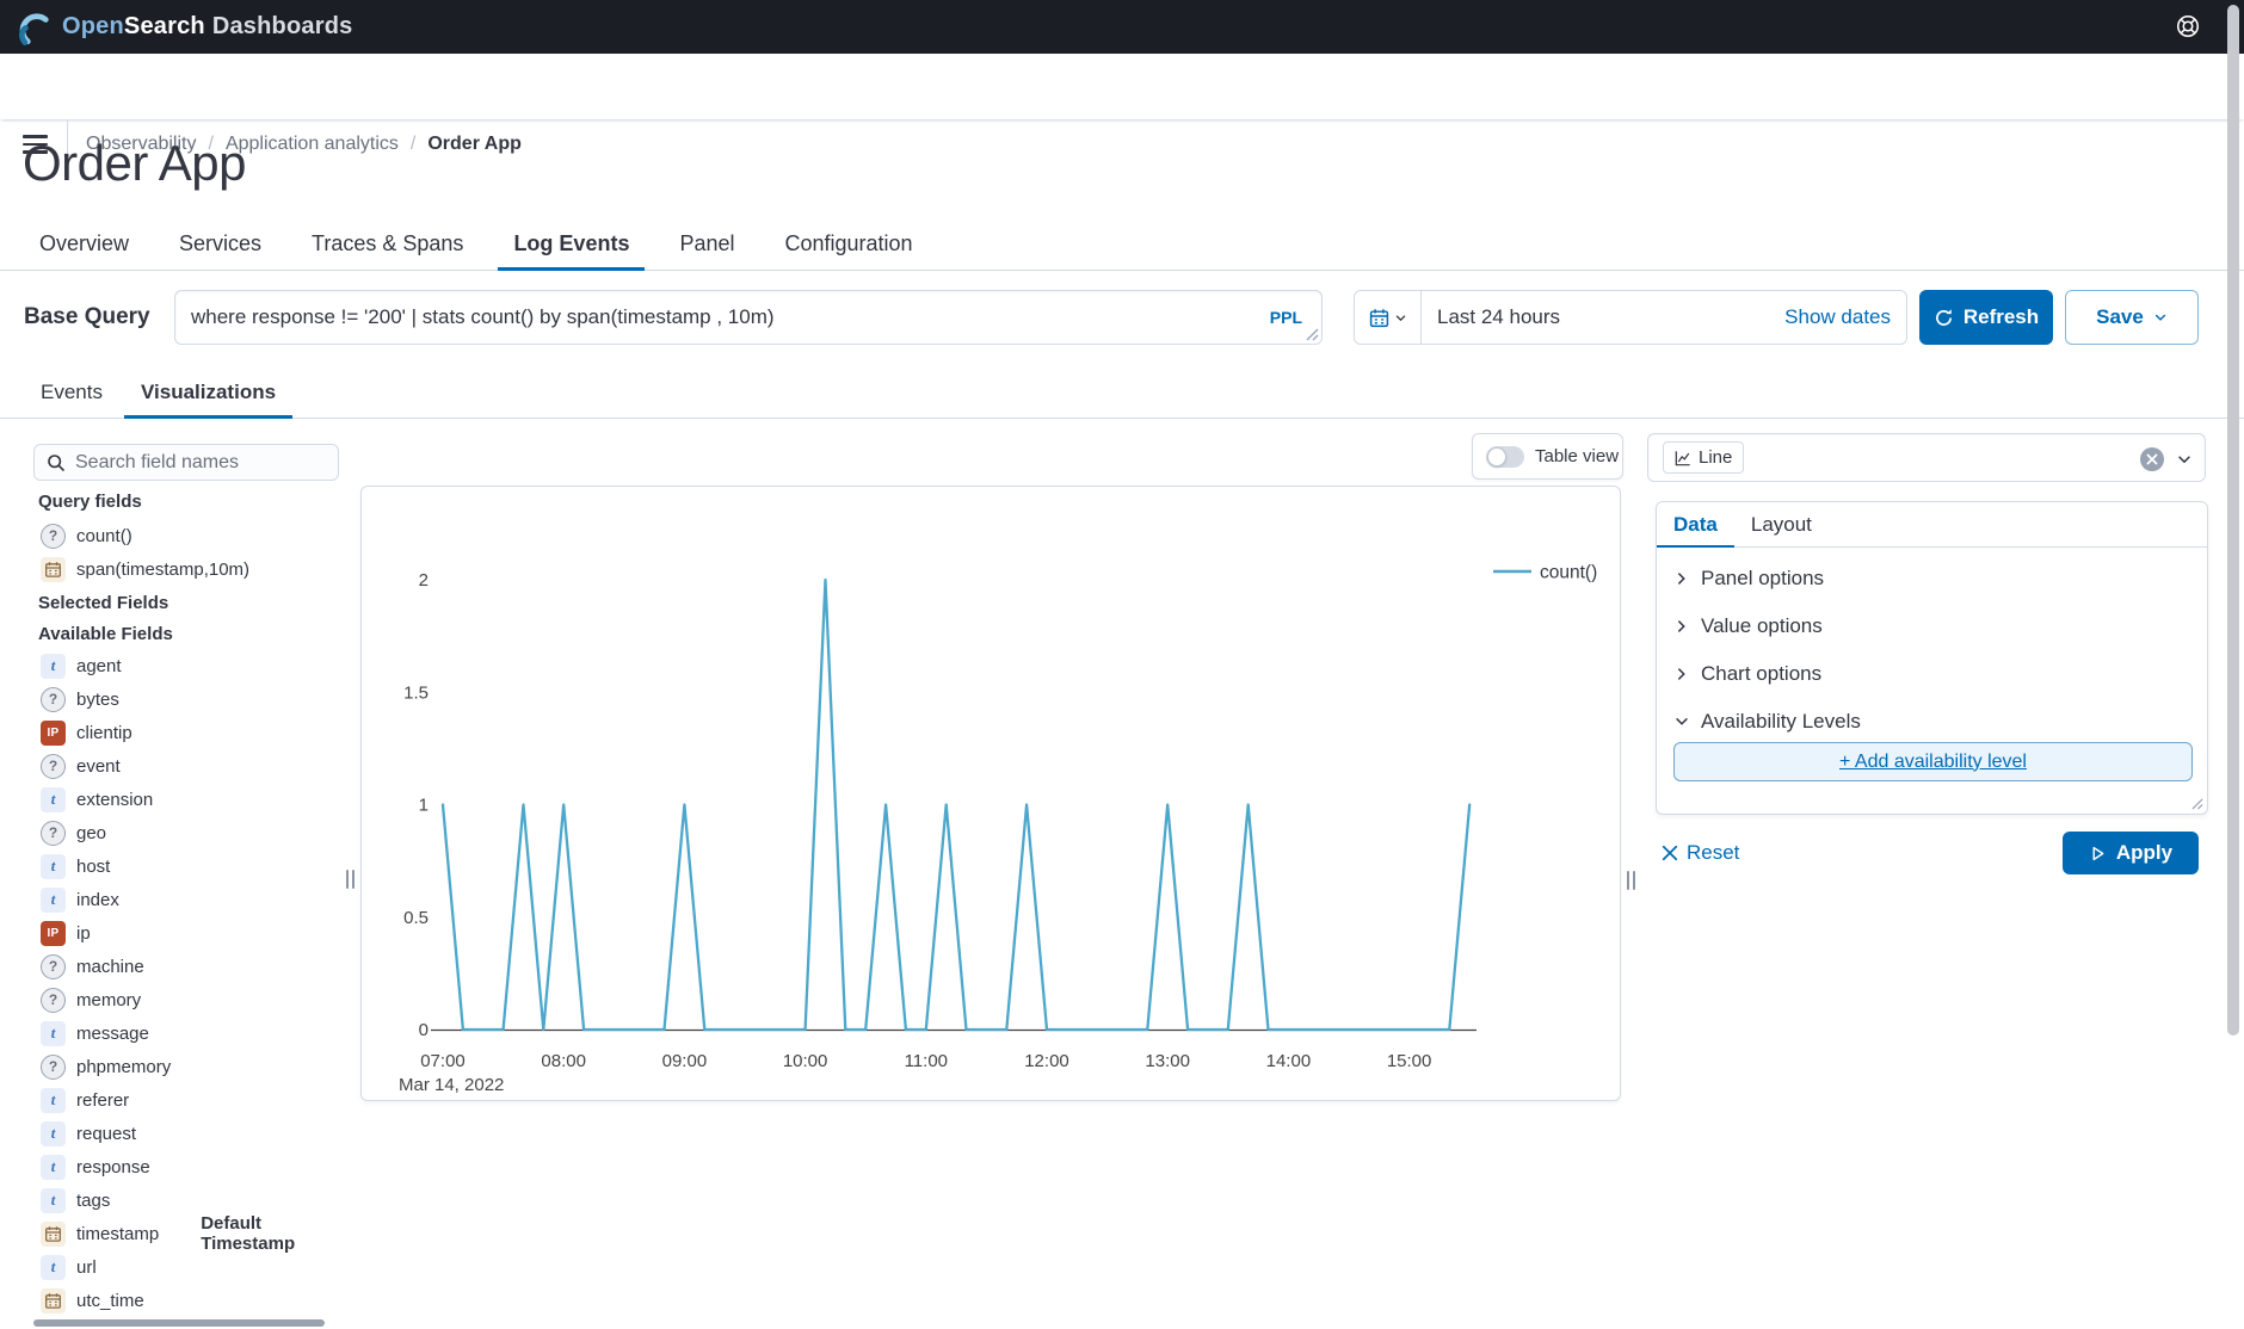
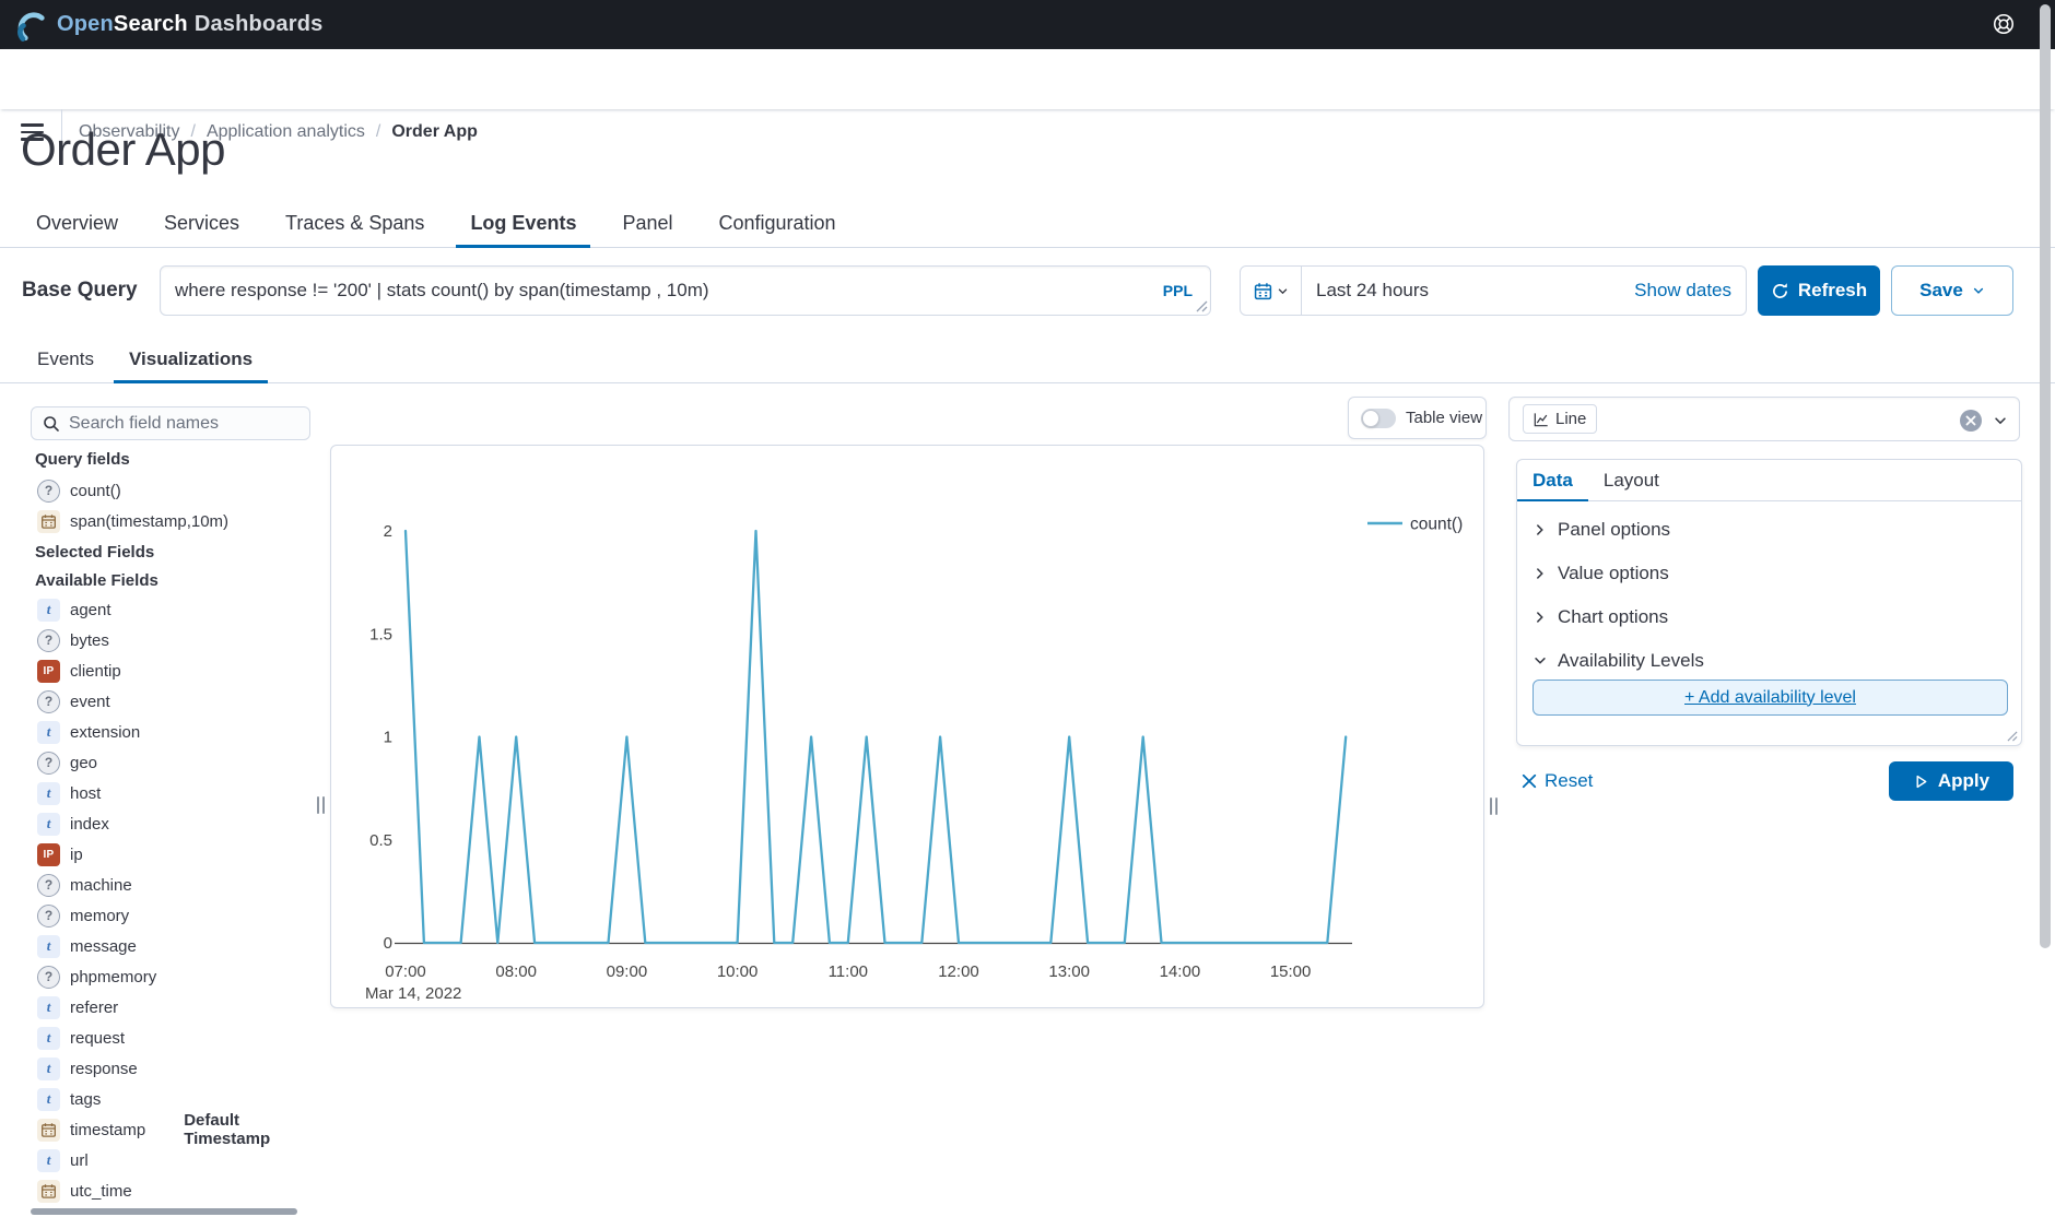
07:00: 1 -> 2
